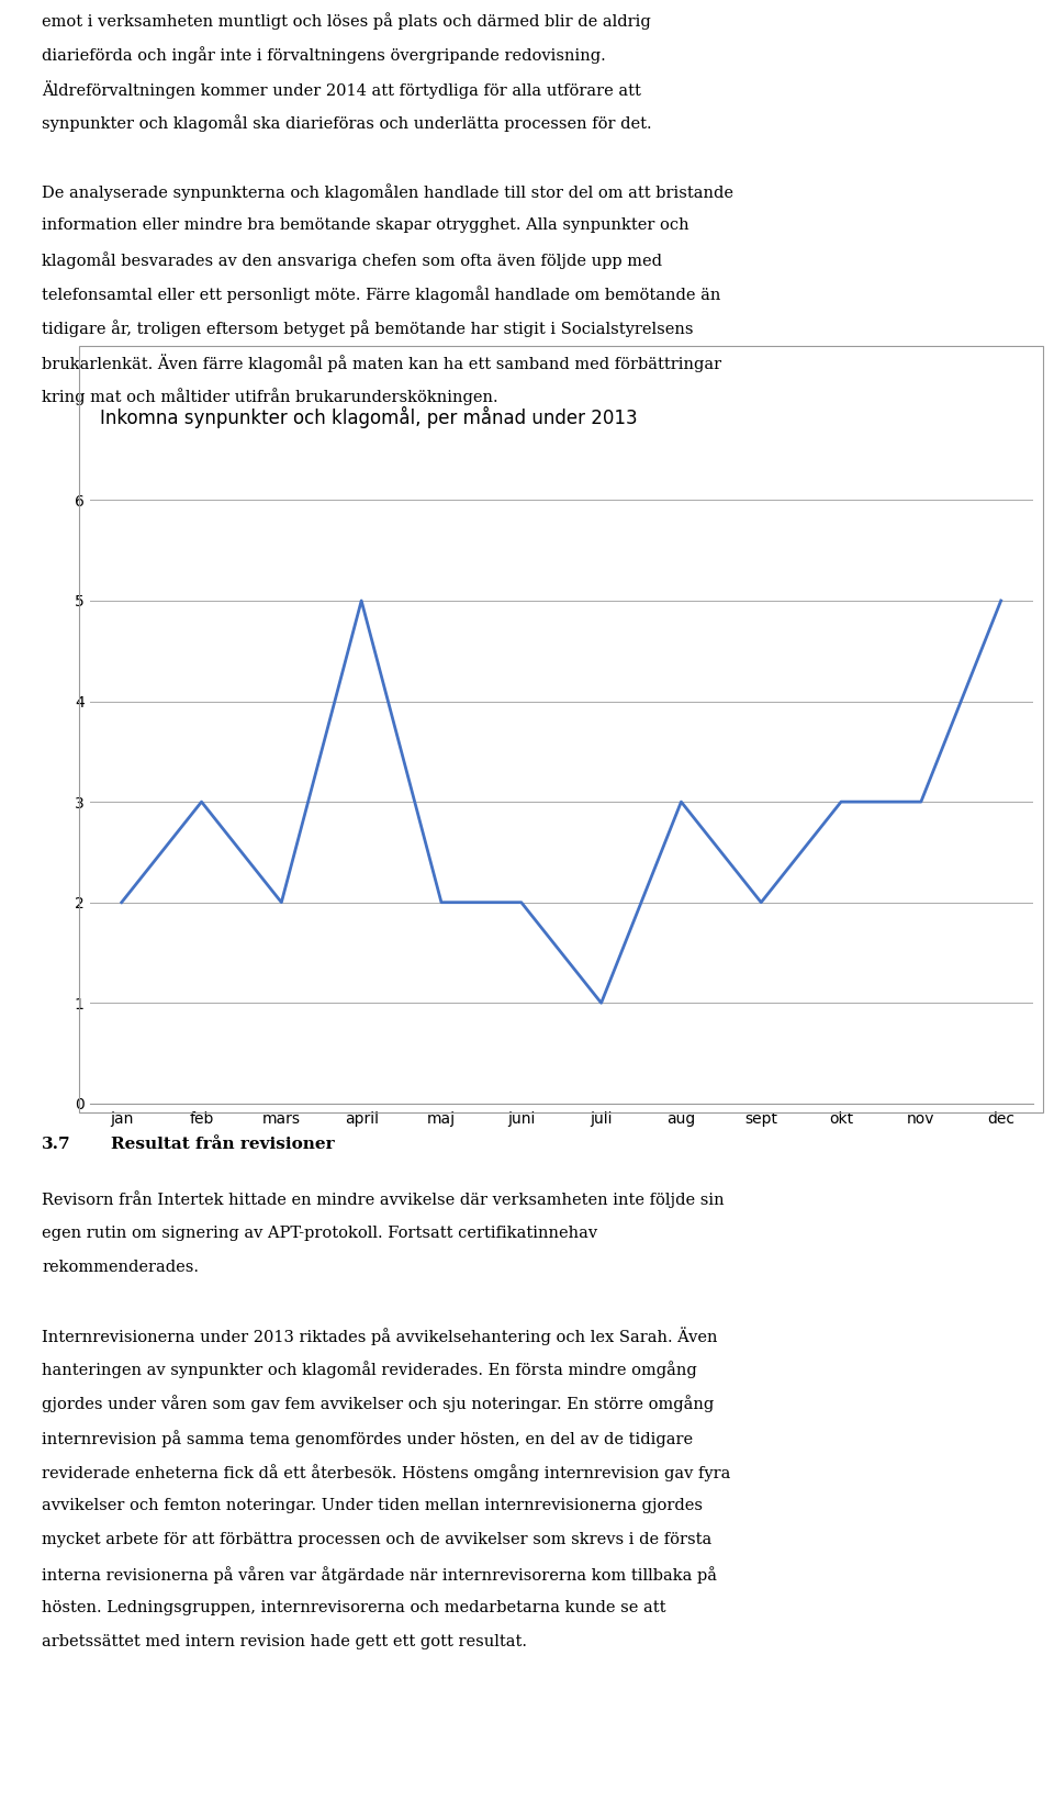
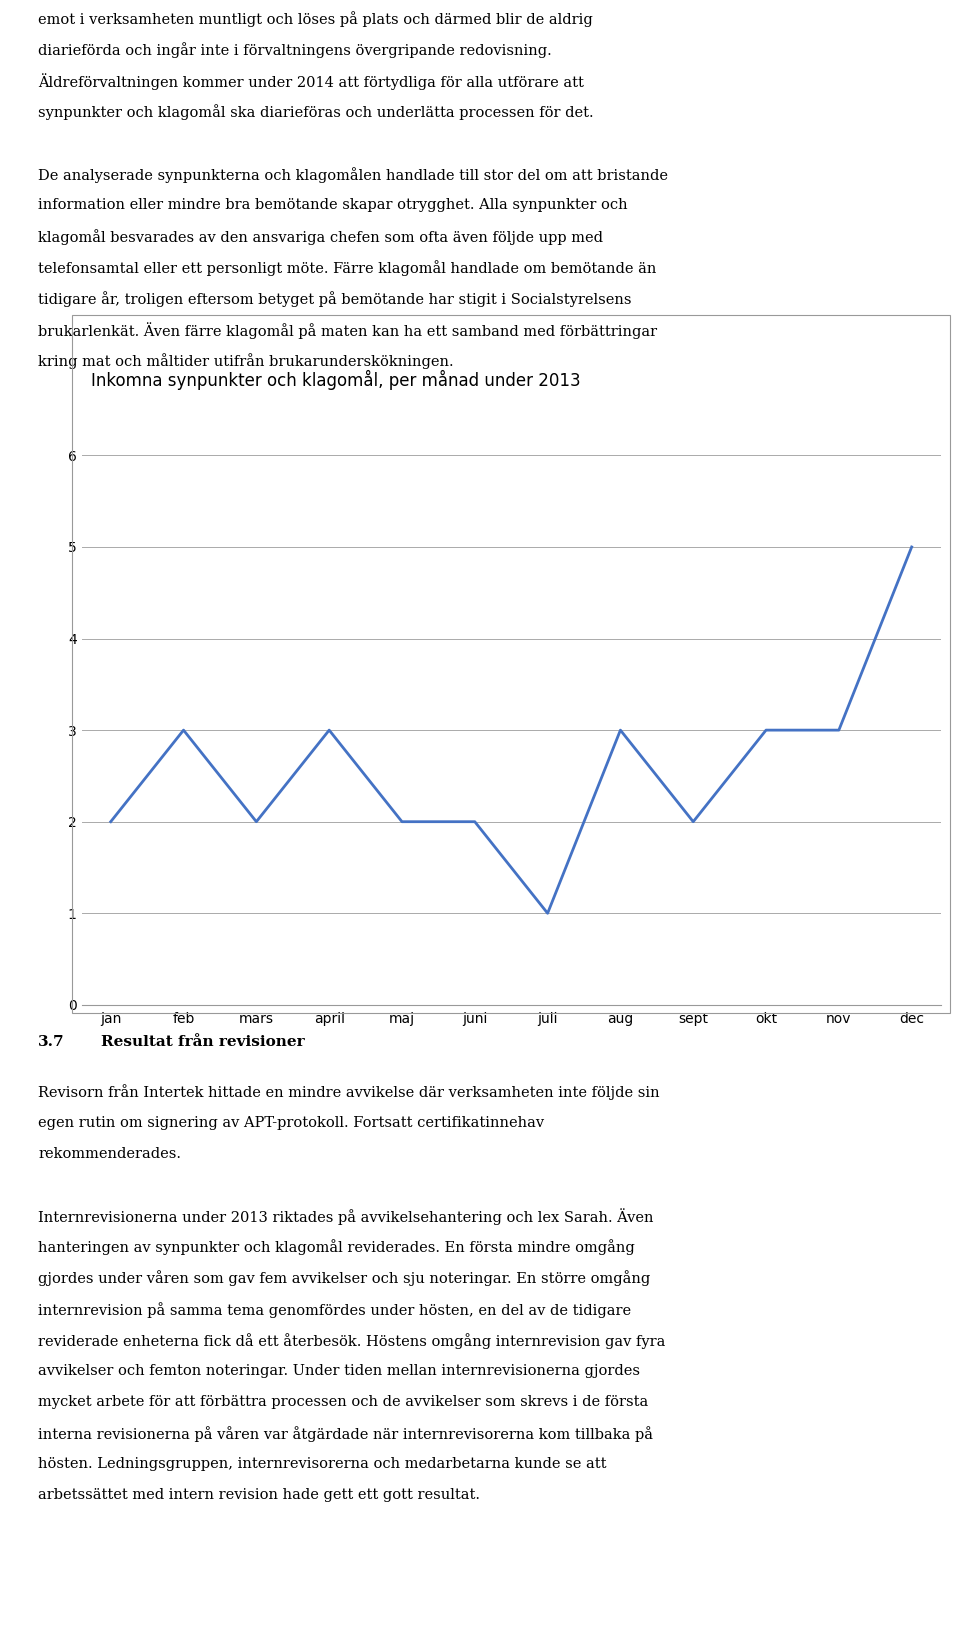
april: 5 -> 3
